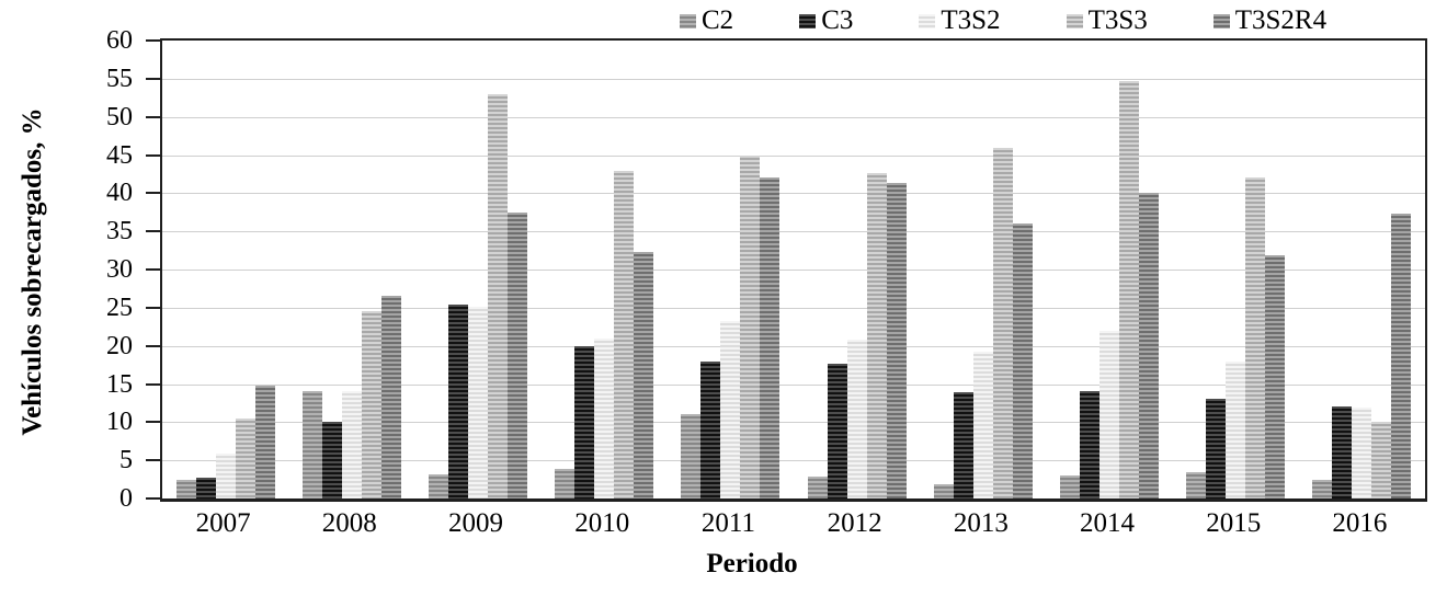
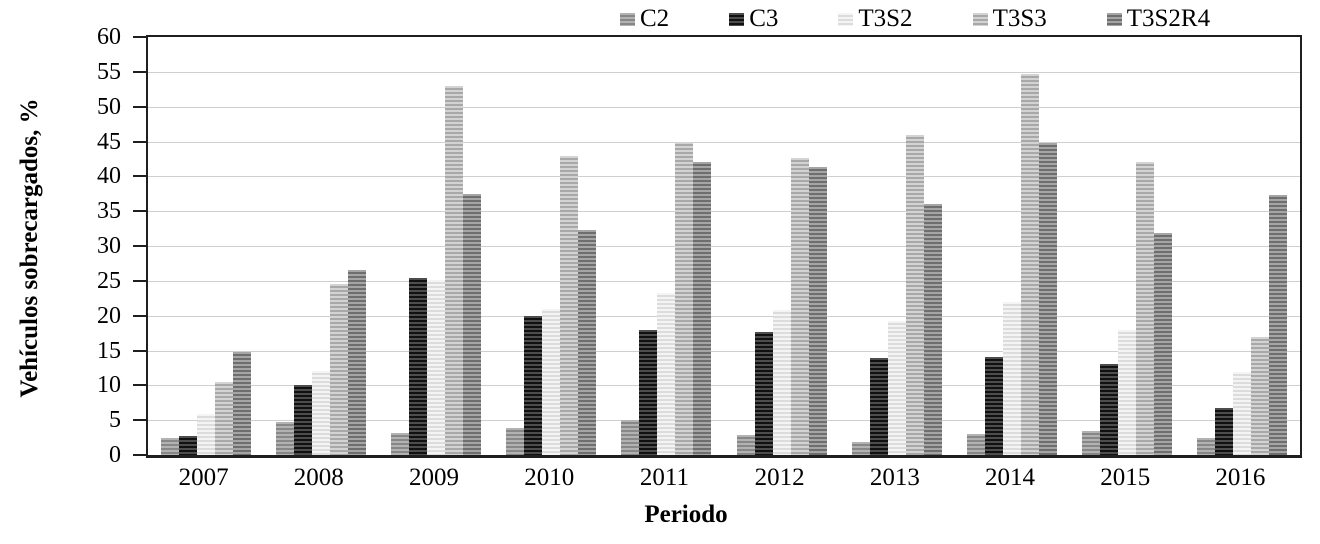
C2/2008: 14 -> 5
T3S2/2008: 14 -> 12
C2/2011: 11 -> 5
T3S2R4/2014: 40 -> 45
C3/2016: 12 -> 7
T3S3/2016: 10 -> 17
